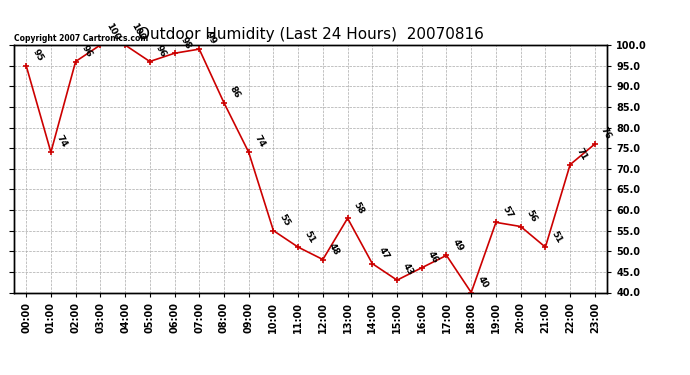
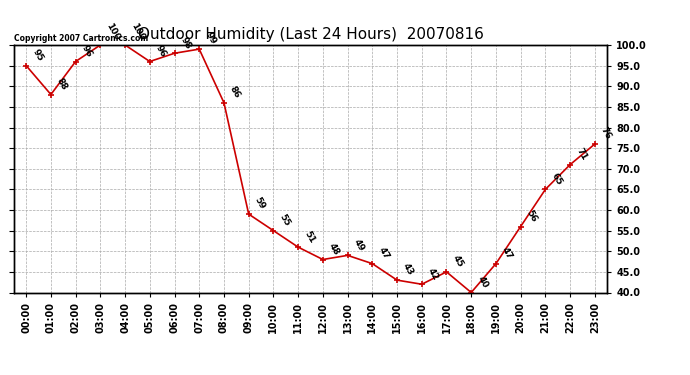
01:00: 74 -> 88
09:00: 74 -> 59
13:00: 58 -> 49
16:00: 46 -> 42
17:00: 49 -> 45
19:00: 57 -> 47
21:00: 51 -> 65
